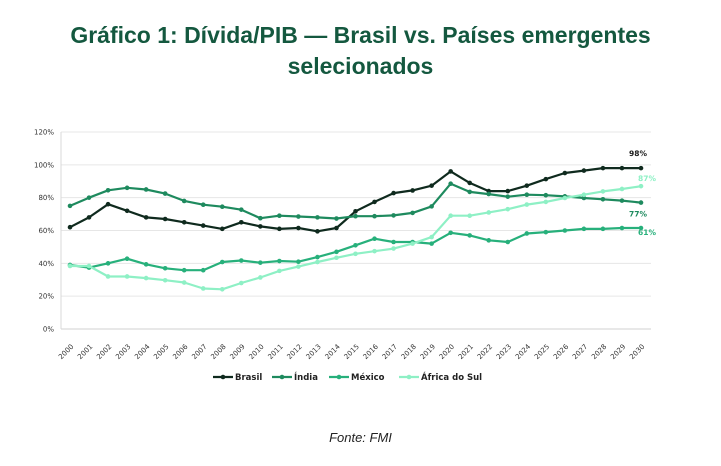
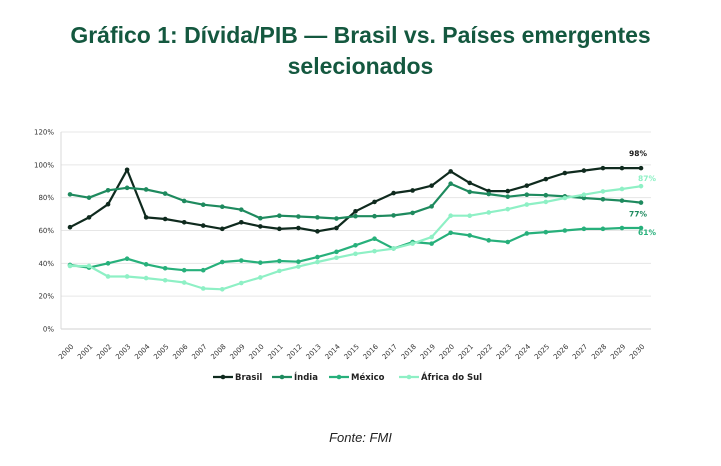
Índia/2000: 75% -> 82%
Brasil/2003: 72% -> 97%
México/2017: 53% -> 49%
